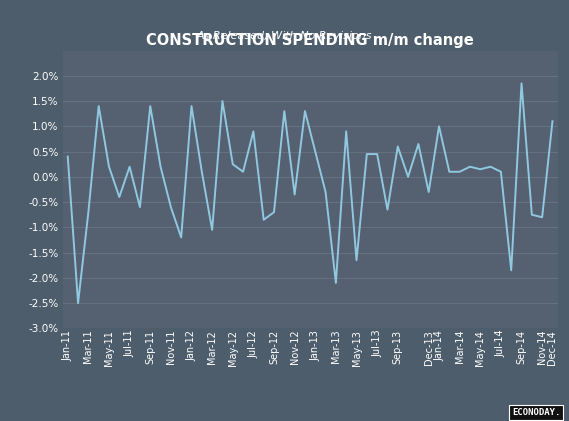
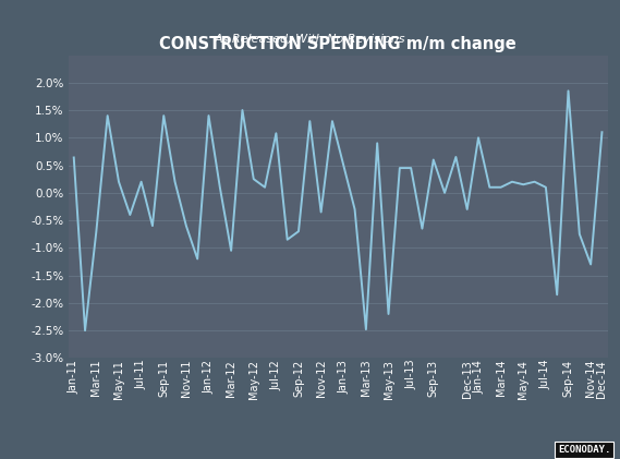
Jan-11: 0.40% -> 0.64%
Jul-12: 0.90% -> 1.08%
Mar-13: -2.10% -> -2.48%
May-13: -1.65% -> -2.20%
Nov-14: -0.80% -> -1.30%
